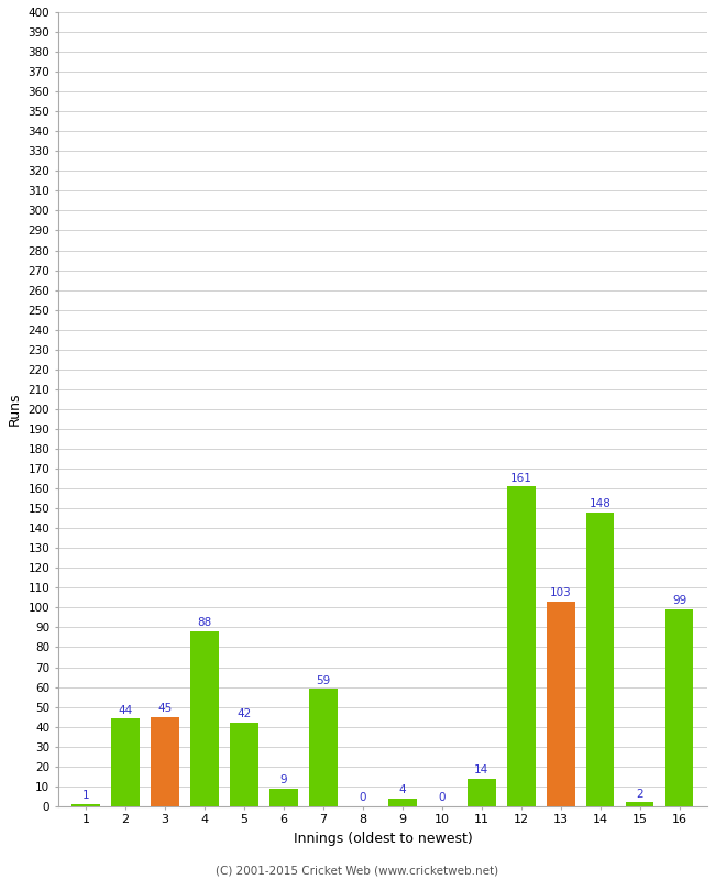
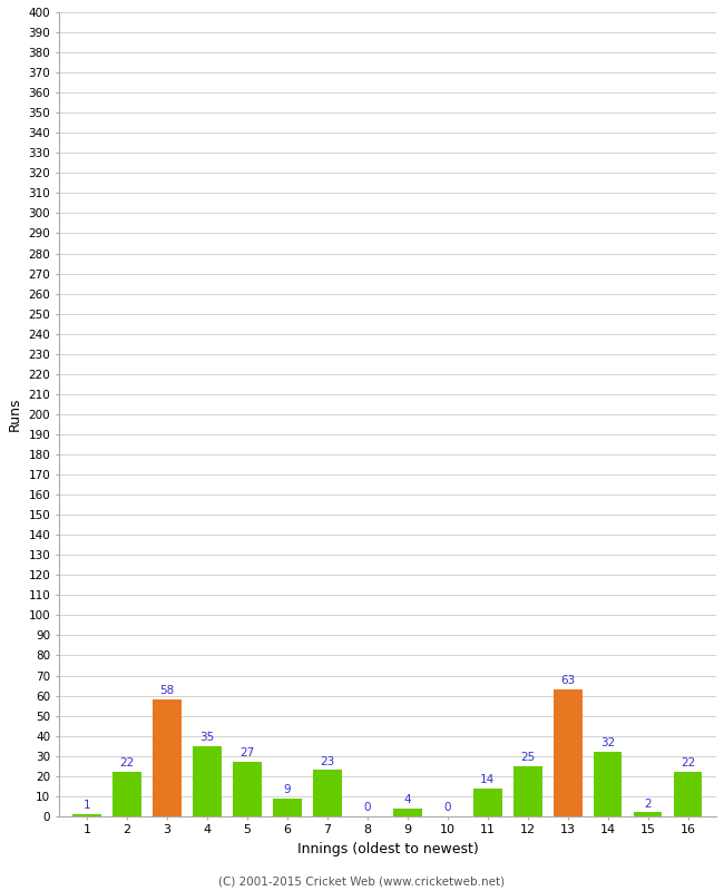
2: 44 -> 22
3: 45 -> 58
4: 88 -> 35
5: 42 -> 27
7: 59 -> 23
12: 161 -> 25
13: 103 -> 63
14: 148 -> 32
16: 99 -> 22
